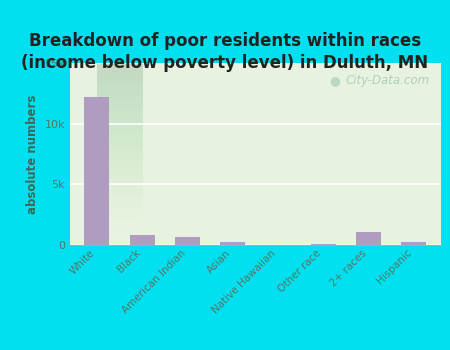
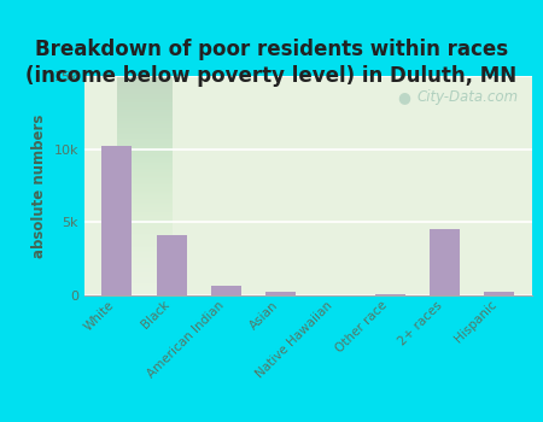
White: 12.2k -> 10.2k
Black: 0.8k -> 4.1k
2+ races: 1.0k -> 4.5k
